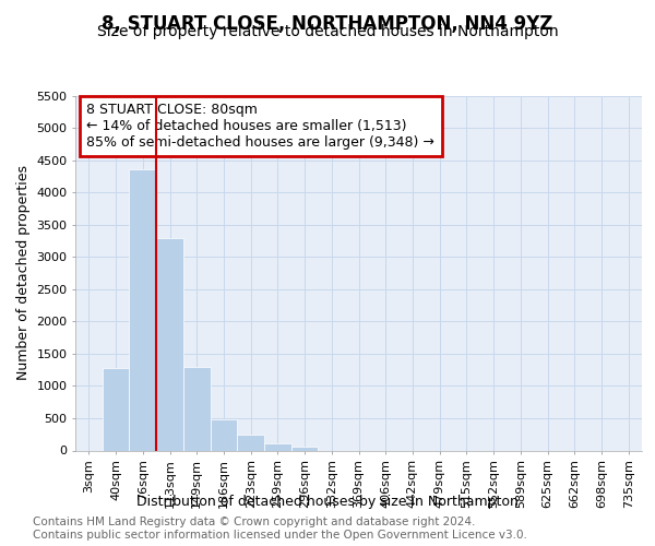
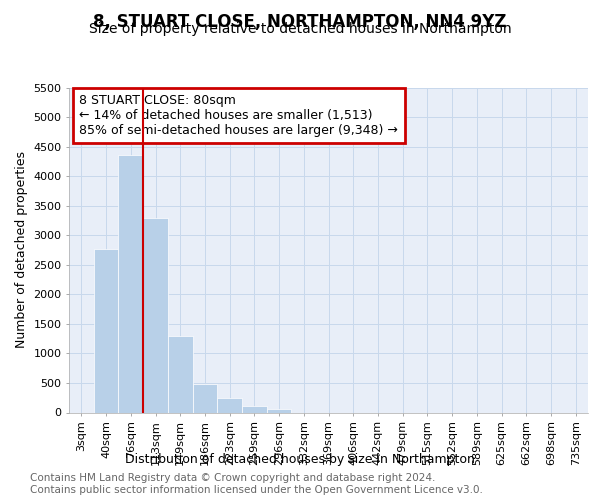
40sqm: 1270 -> 2760
